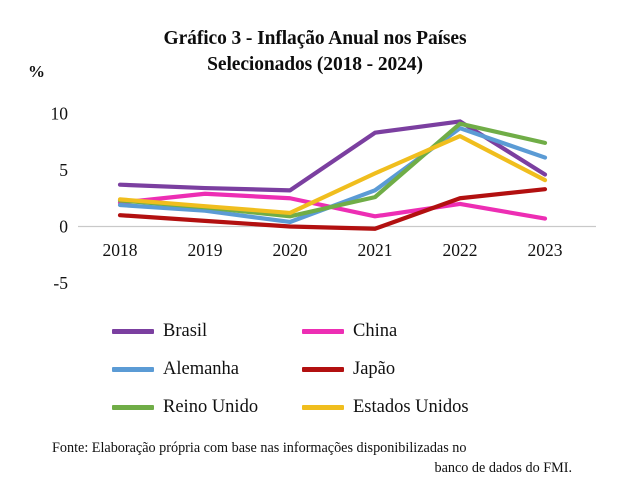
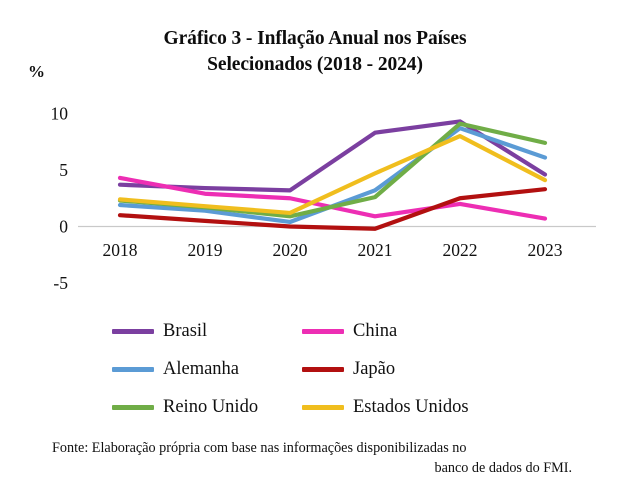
China/2018: 2.1 -> 4.3
